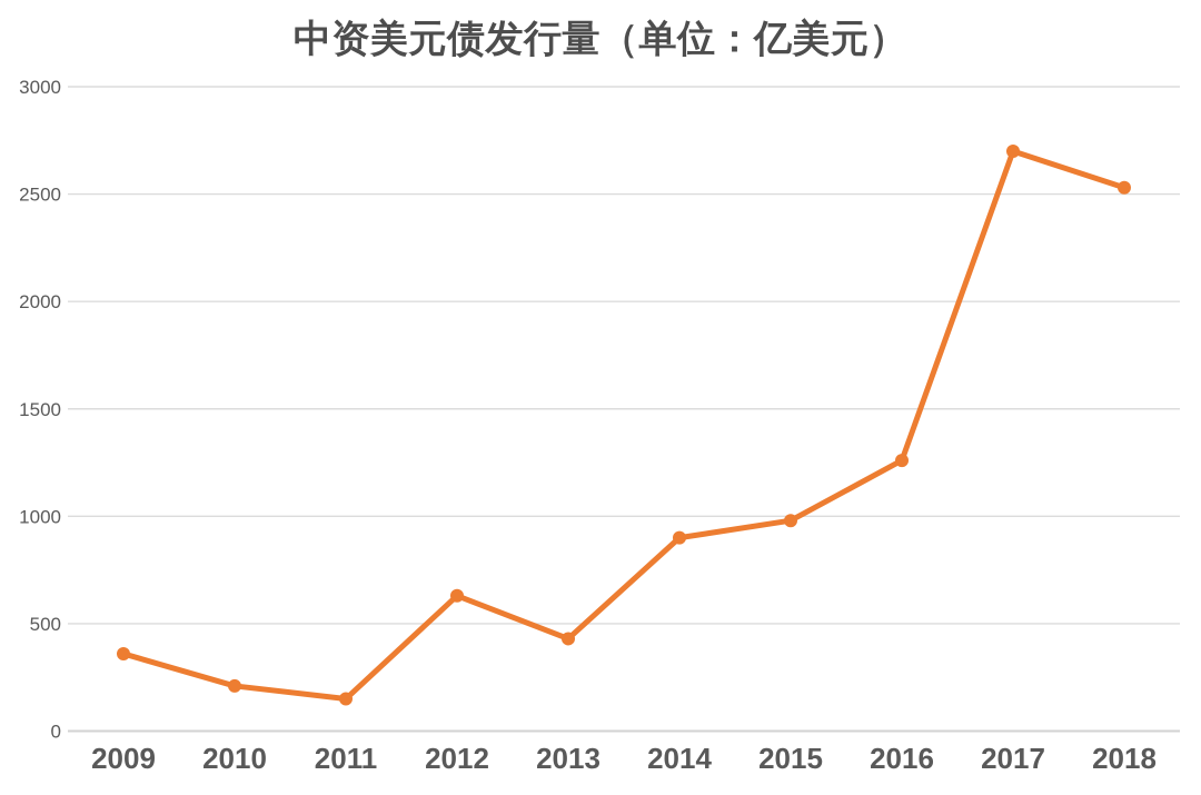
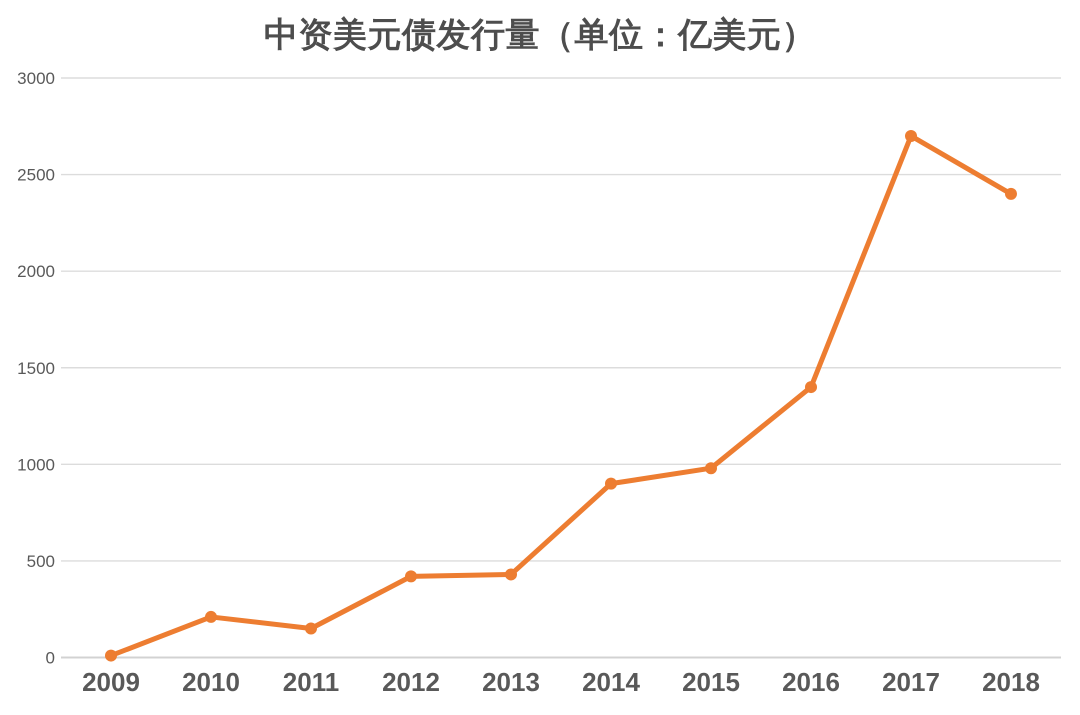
2009: 360 -> 10
2012: 630 -> 420
2016: 1260 -> 1400
2018: 2530 -> 2400
